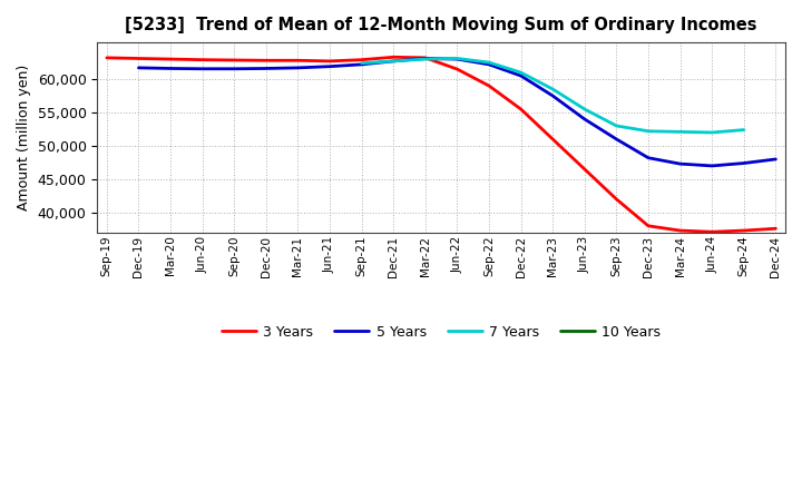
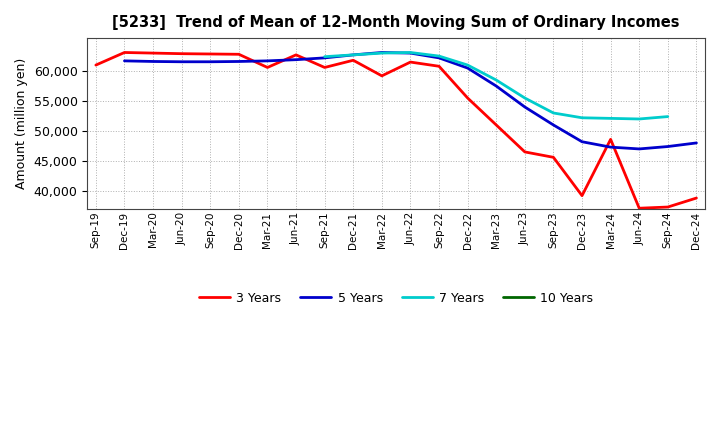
3 Years/Sep-19: 63,200 -> 61,000
3 Years/Mar-21: 62,800 -> 60,600
3 Years/Sep-21: 62,900 -> 60,600
3 Years/Dec-21: 63,300 -> 61,800
3 Years/Mar-22: 63,200 -> 59,200
3 Years/Sep-22: 59,000 -> 60,800
3 Years/Sep-23: 42,000 -> 45,600
3 Years/Dec-23: 38,000 -> 39,200
3 Years/Mar-24: 37,300 -> 48,600
3 Years/Dec-24: 37,600 -> 38,800
